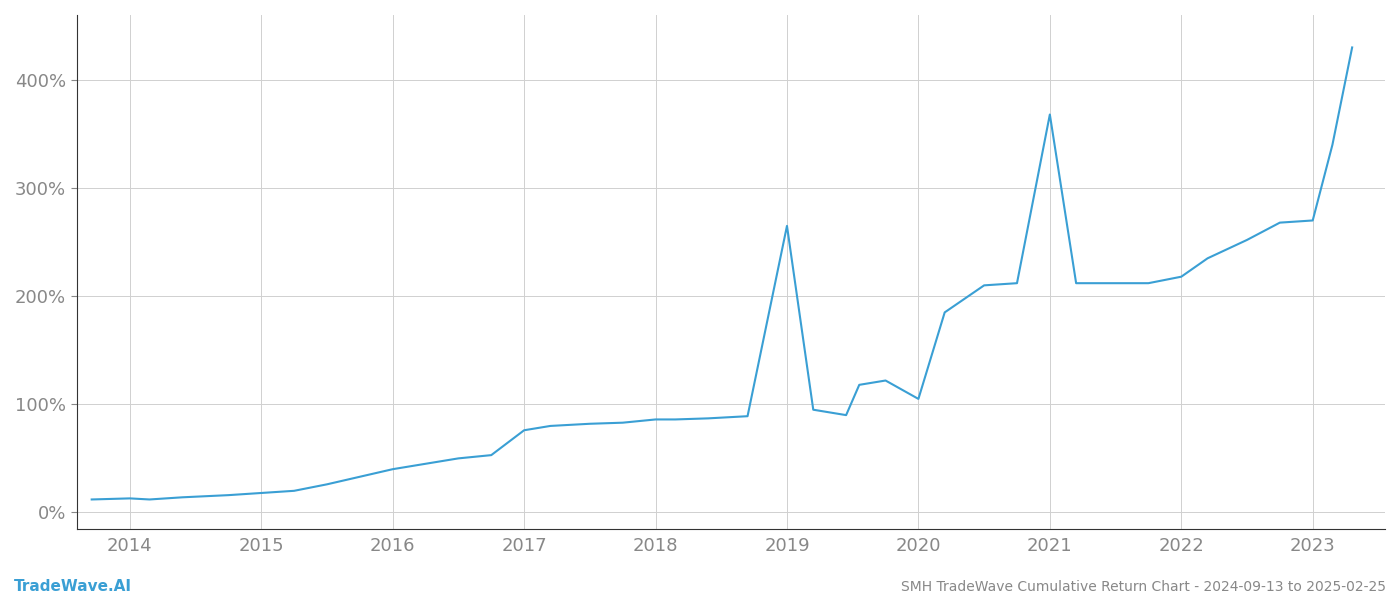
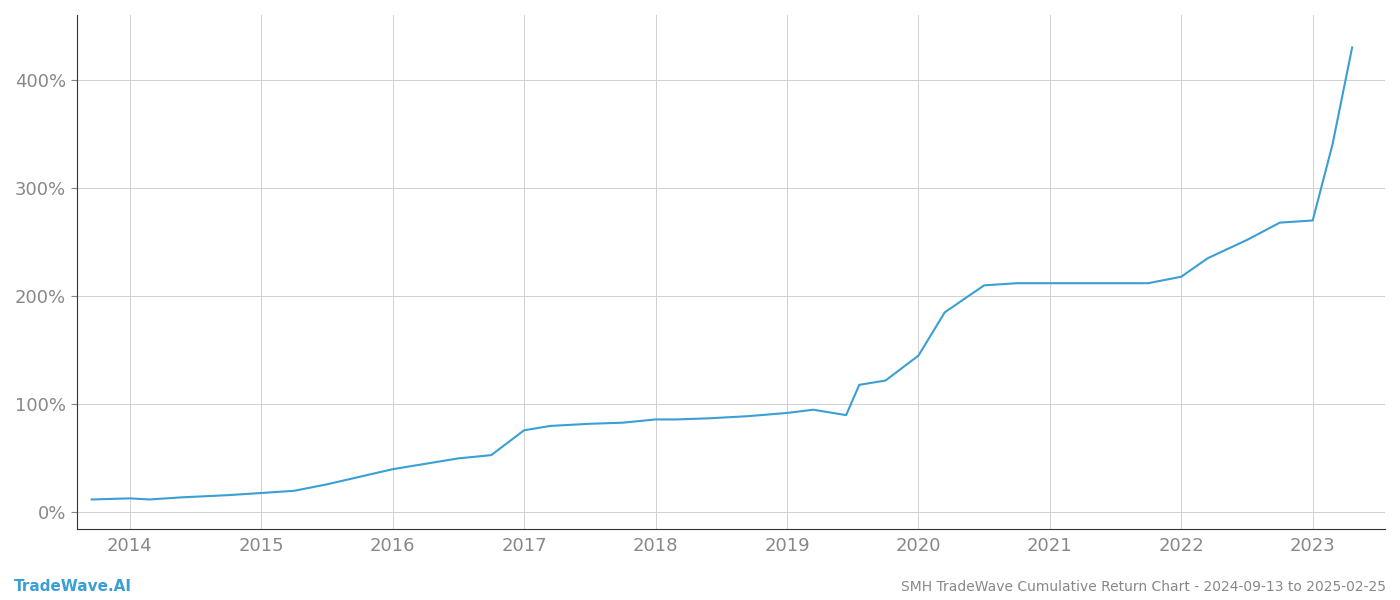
2019: 265% -> 92%
2020: 105% -> 145%
2021: 368% -> 212%
